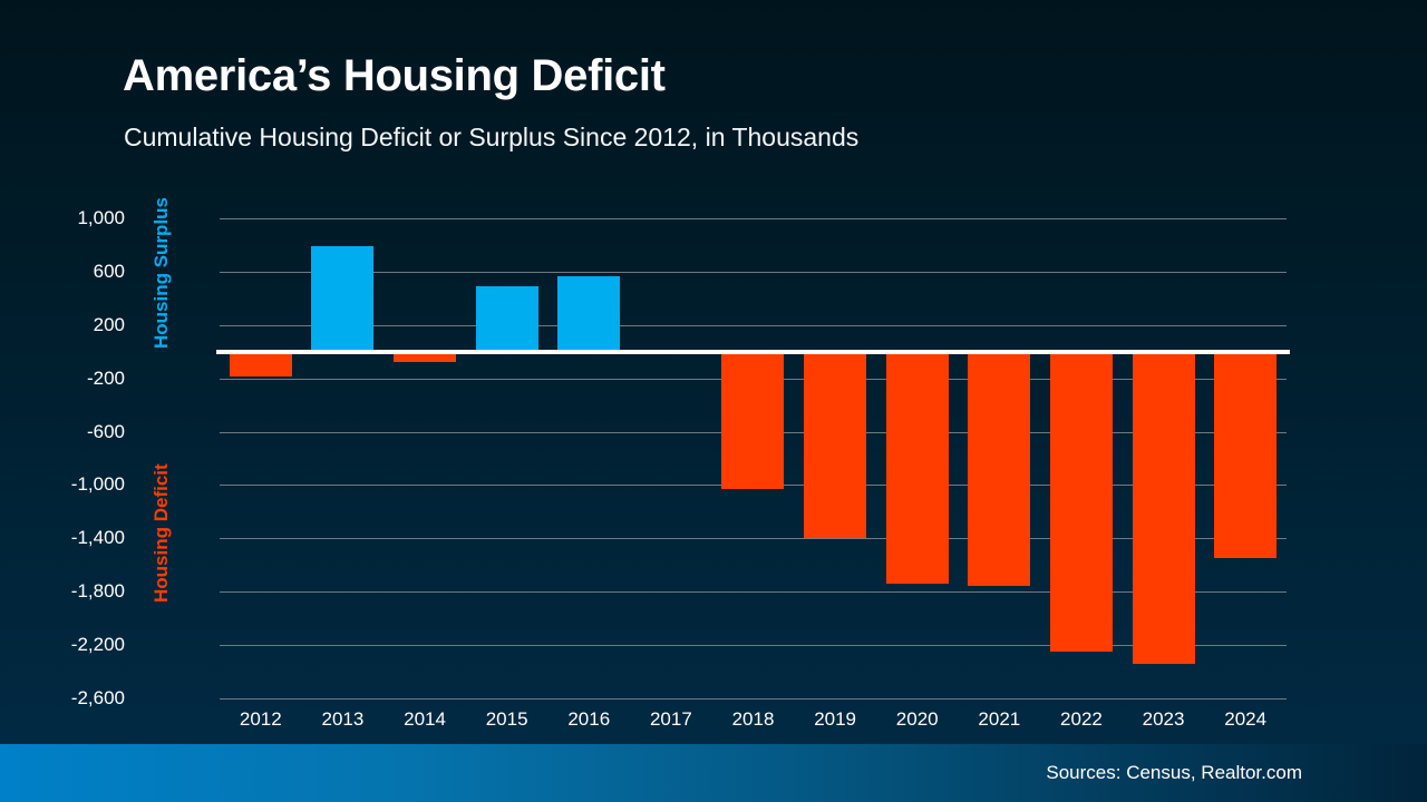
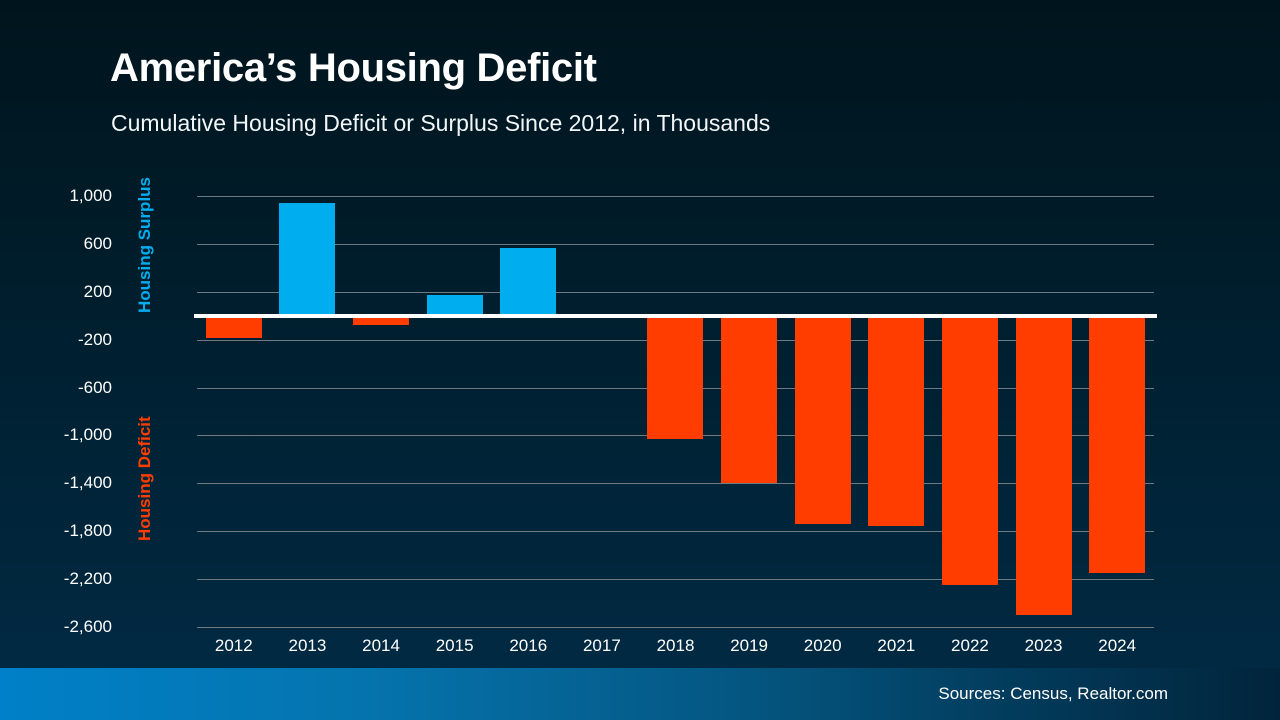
2013: 790 -> 940
2015: 490 -> 170
2023: -2340 -> -2500
2024: -1550 -> -2150
